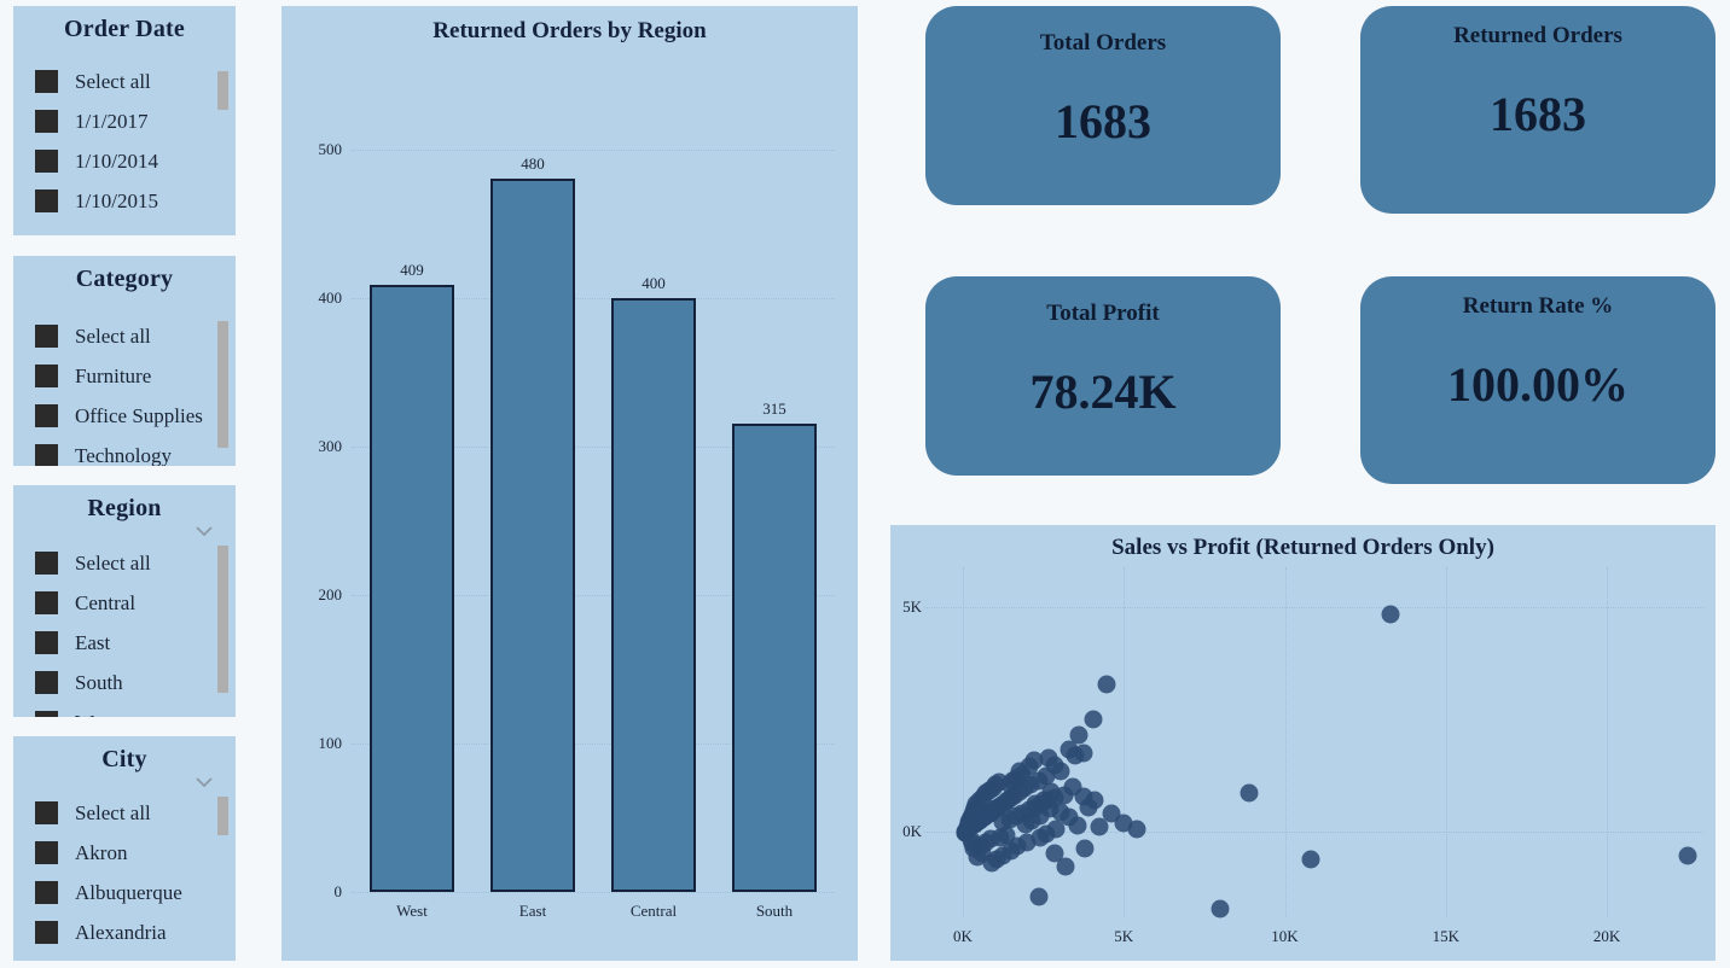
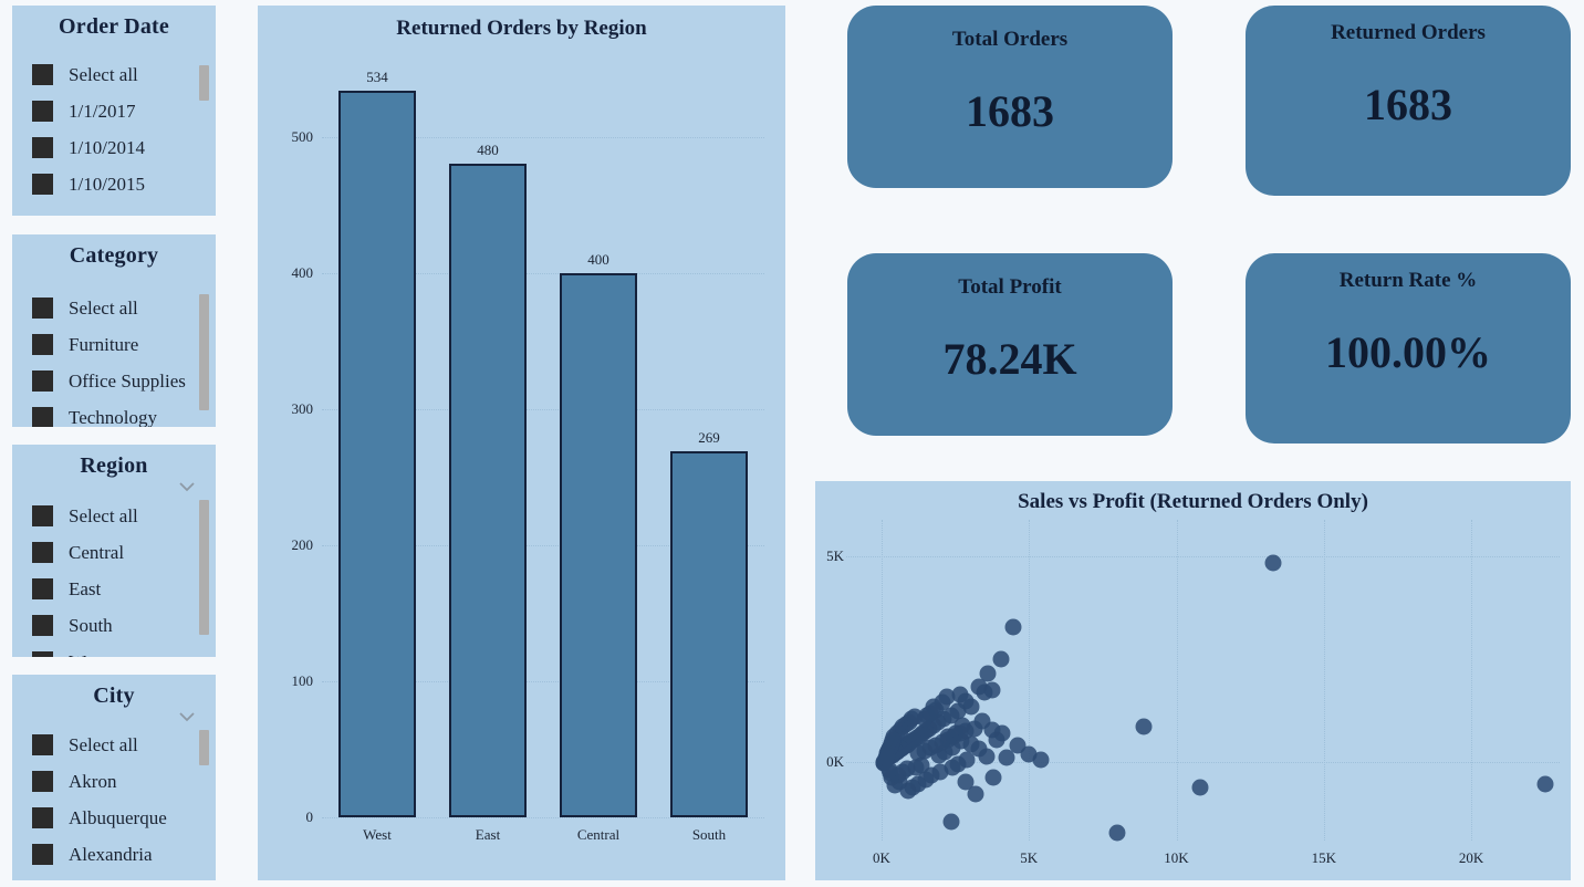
Returned Orders by Region/West: 409 -> 534
Returned Orders by Region/South: 315 -> 269
